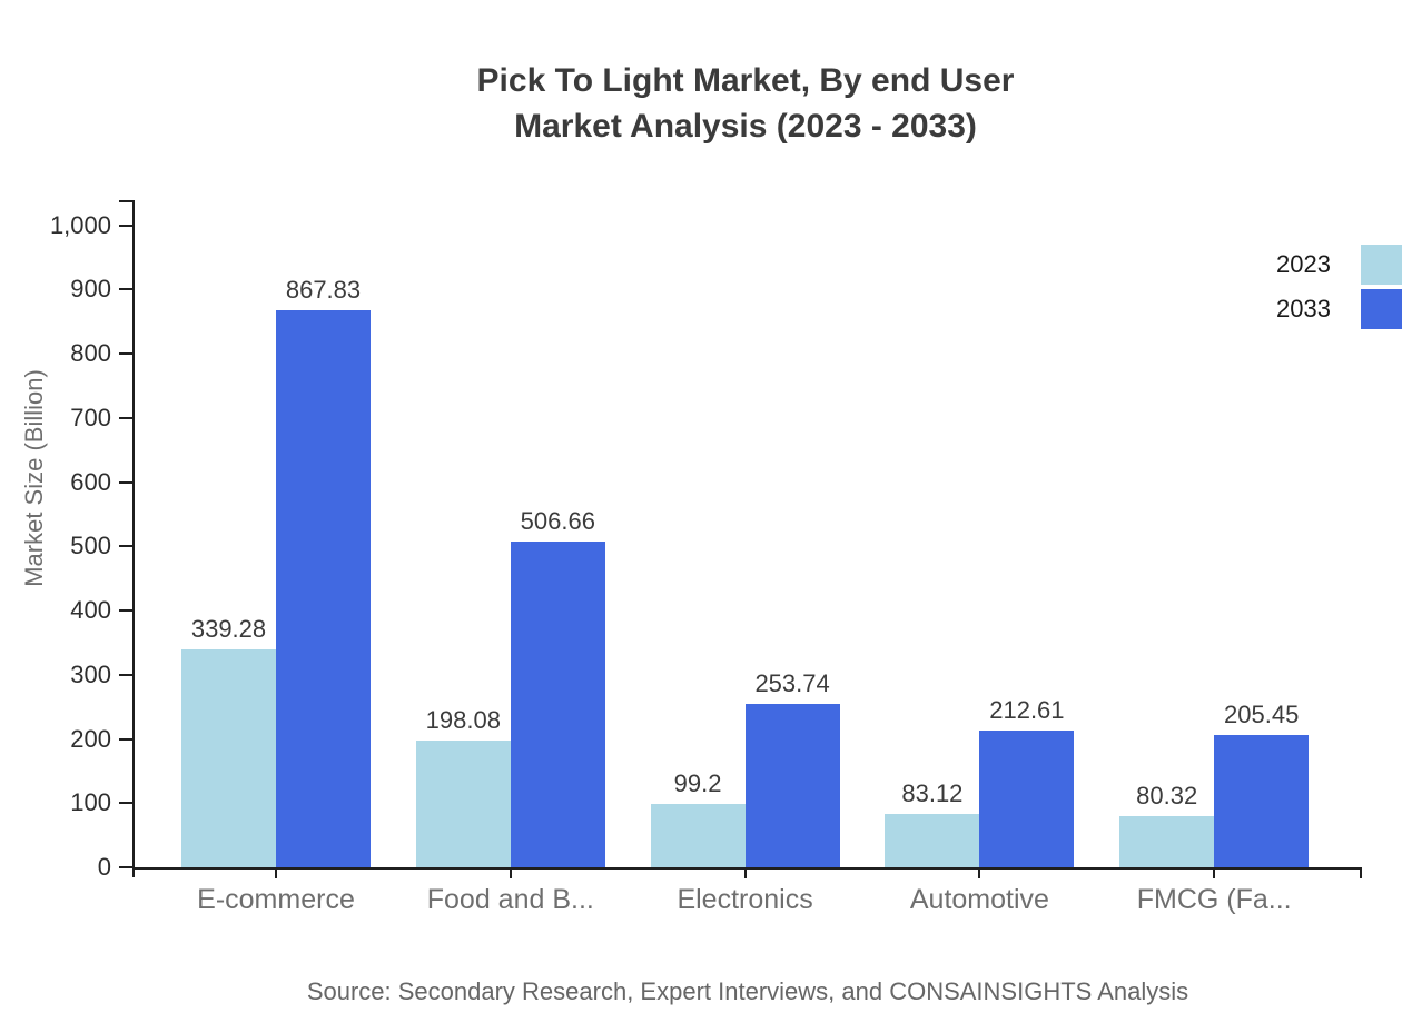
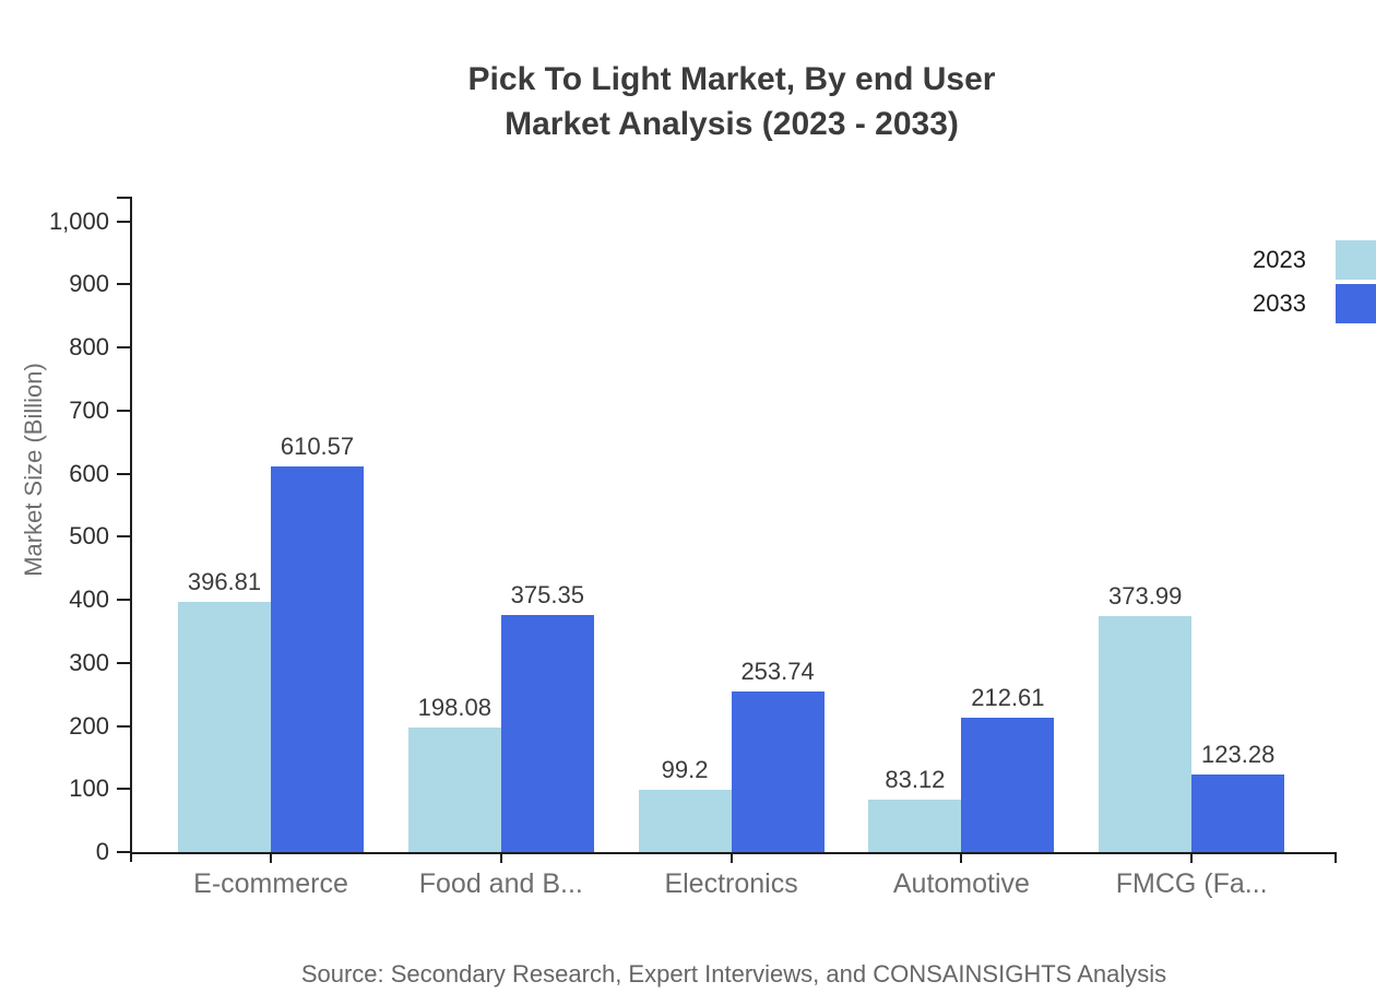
2023/E-commerce: 339.28 -> 396.81
2033/E-commerce: 867.83 -> 610.57
2033/Food and B...: 506.66 -> 375.35
2023/FMCG (Fa...: 80.32 -> 373.99
2033/FMCG (Fa...: 205.45 -> 123.28
